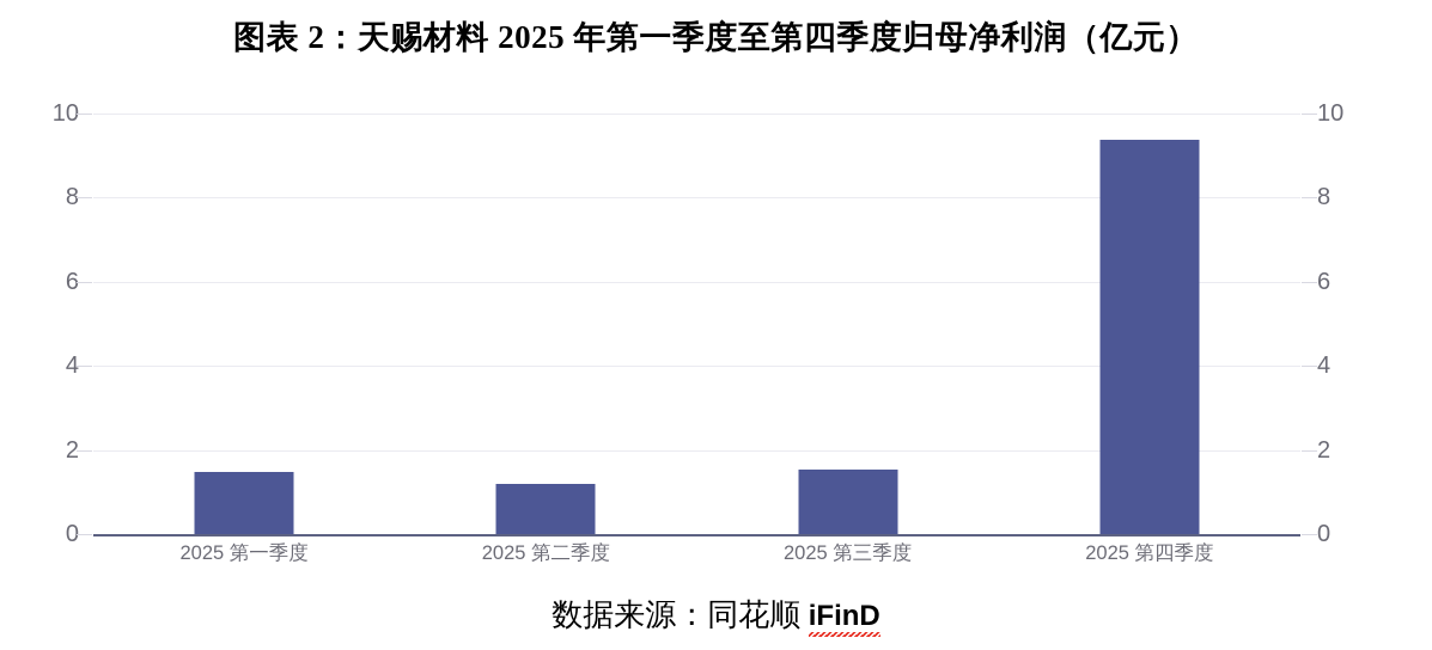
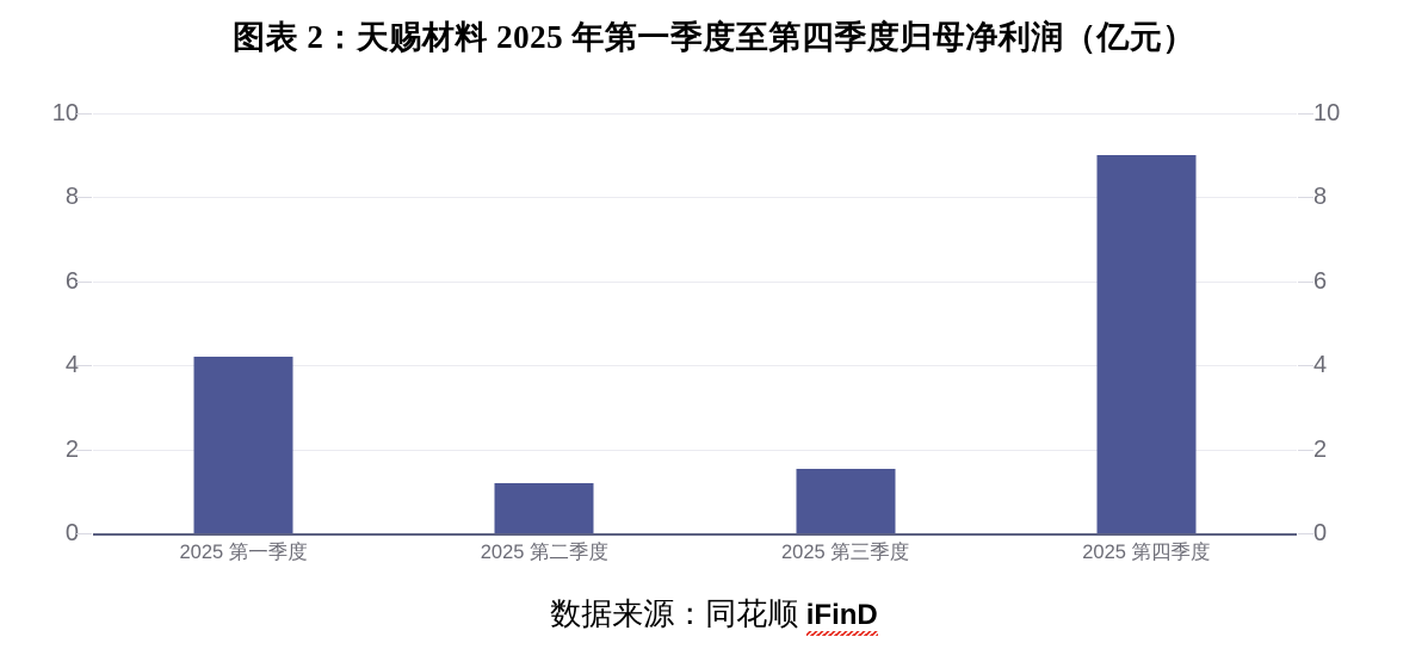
2025 第一季度: 1.5 -> 4.2
2025 第四季度: 9.4 -> 9.0
